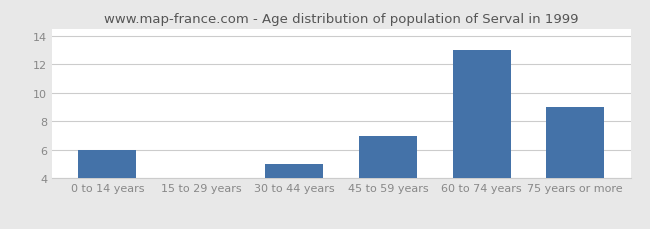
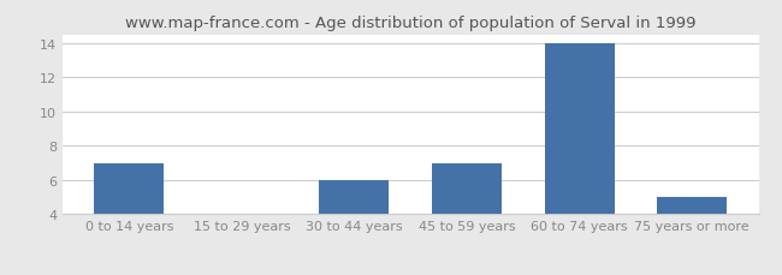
0 to 14 years: 6 -> 7
30 to 44 years: 5 -> 6
60 to 74 years: 13 -> 14
75 years or more: 9 -> 5
